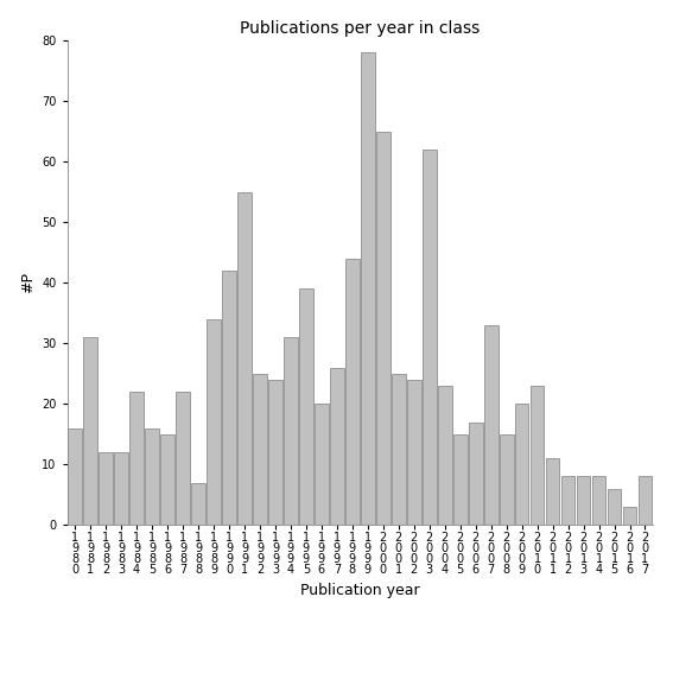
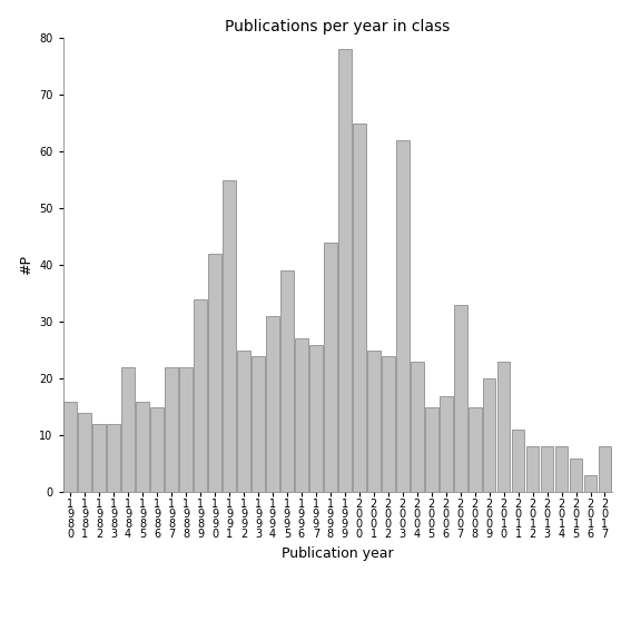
1 9 8 1: 31 -> 14
1 9 8 8: 7 -> 22
1 9 9 6: 20 -> 27
